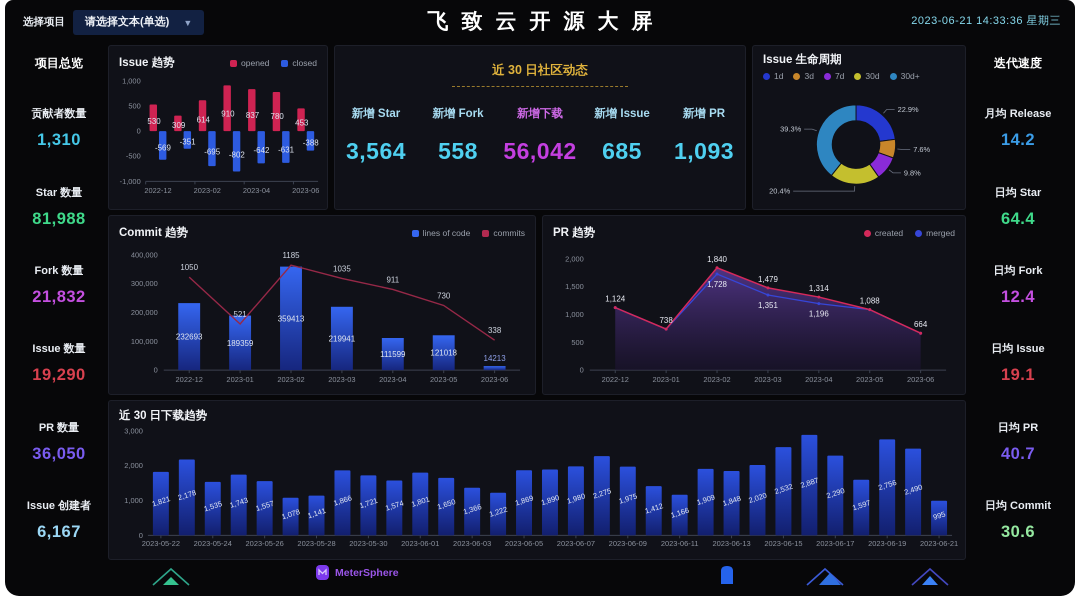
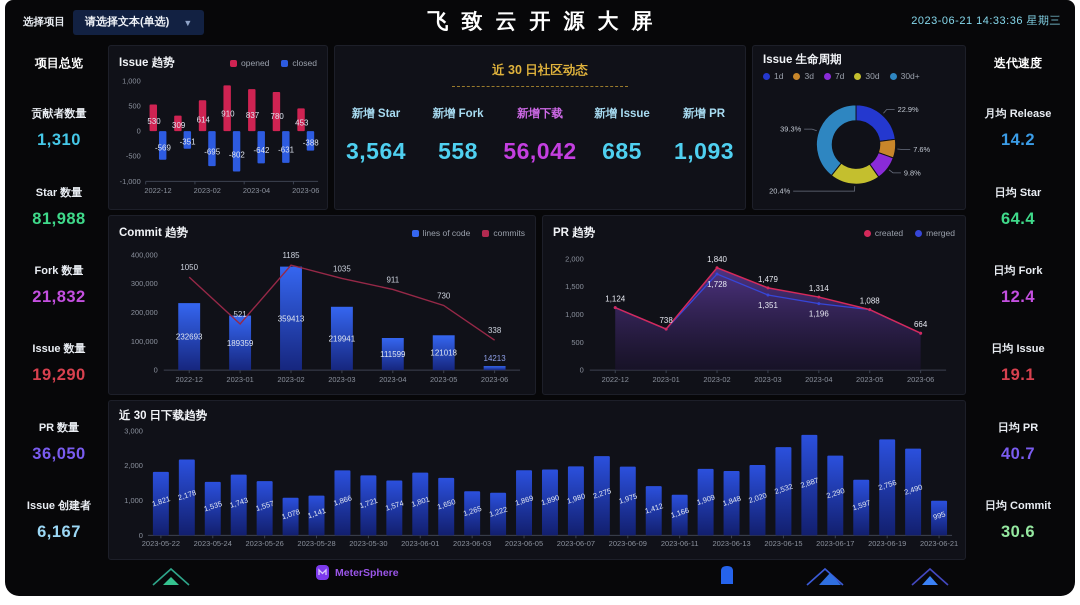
近 30 日下载趋势/2023-06-03: 1,366 -> 1,265
